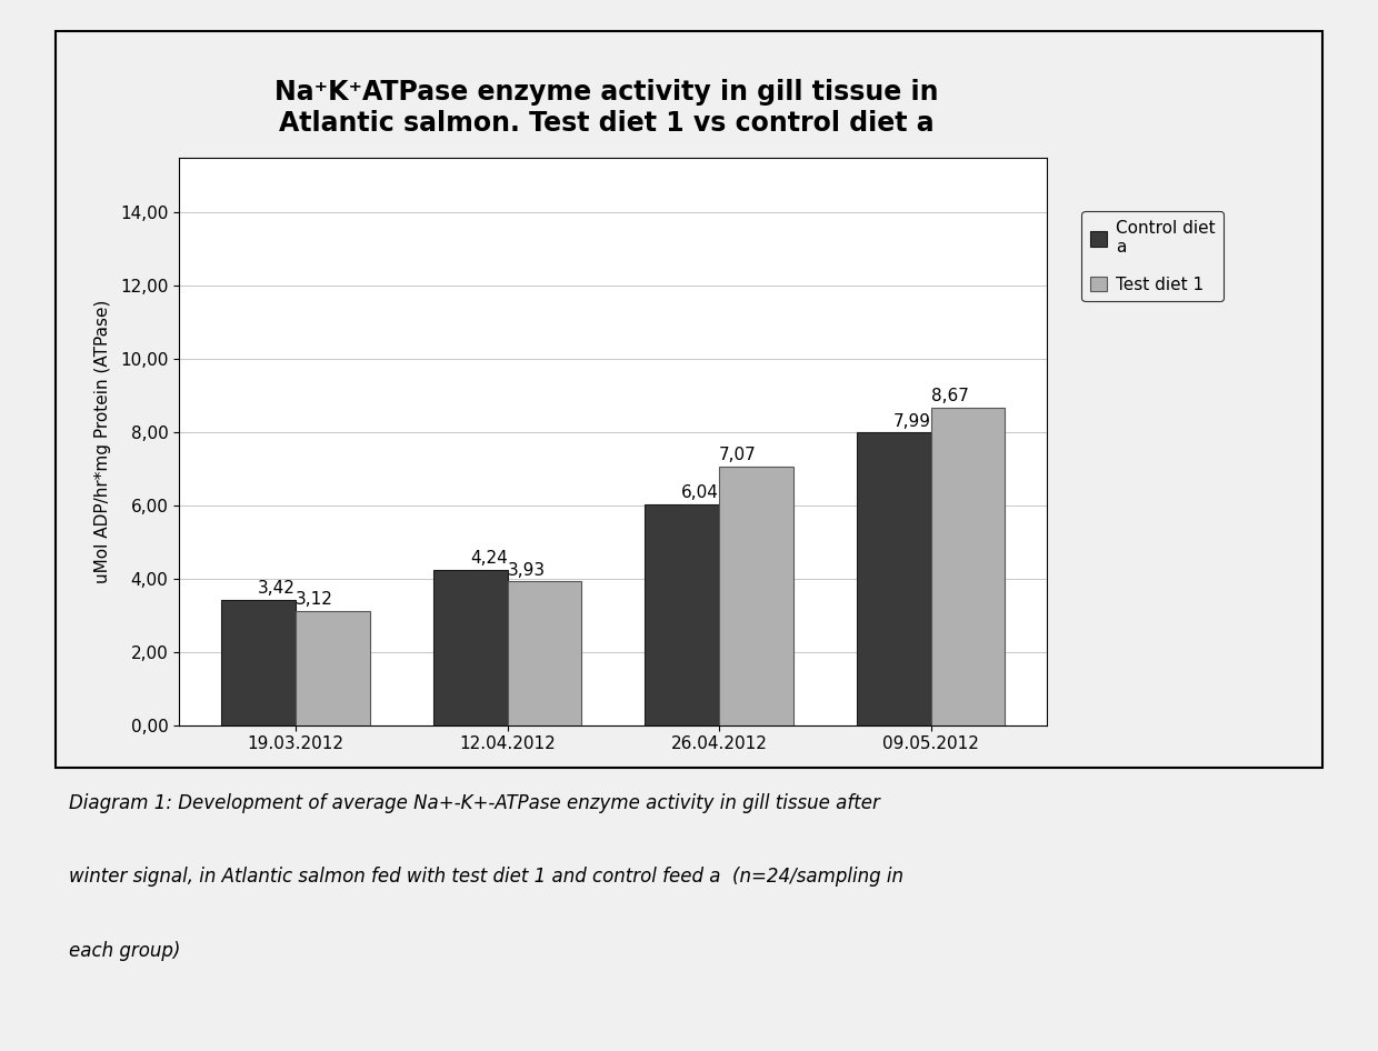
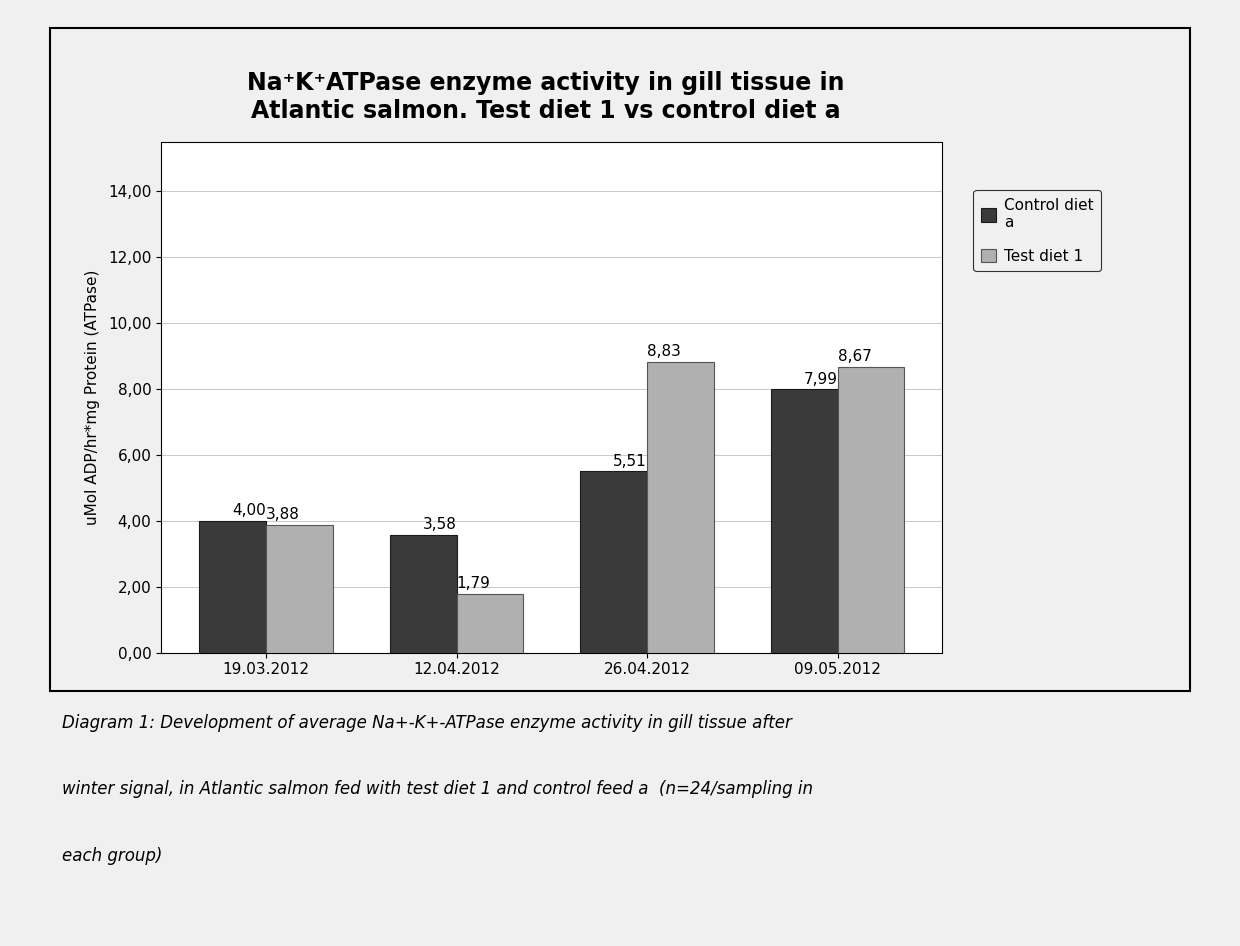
Control diet a/19.03.2012: 3,42 -> 4,00
Test diet 1/19.03.2012: 3,12 -> 3,88
Control diet a/12.04.2012: 4,24 -> 3,58
Test diet 1/12.04.2012: 3,93 -> 1,79
Control diet a/26.04.2012: 6,04 -> 5,51
Test diet 1/26.04.2012: 7,07 -> 8,83
